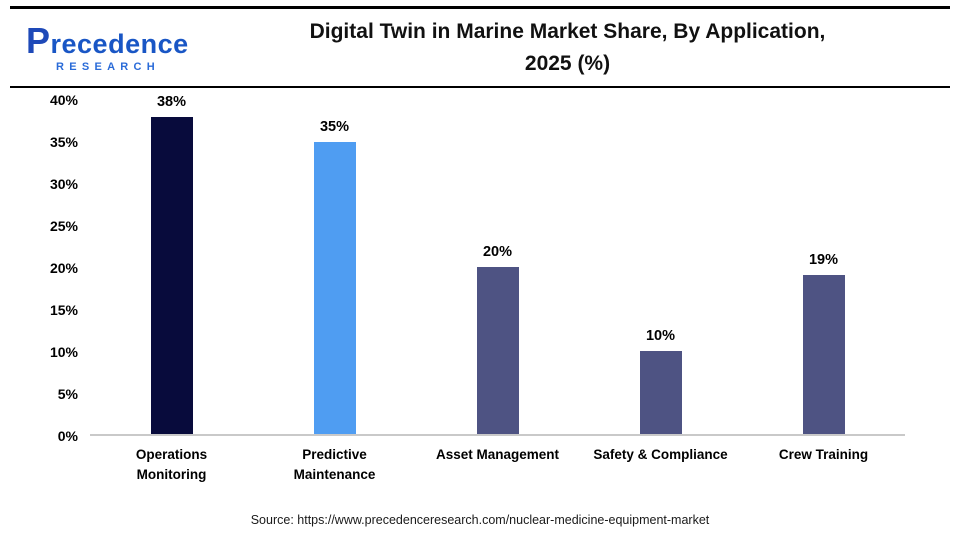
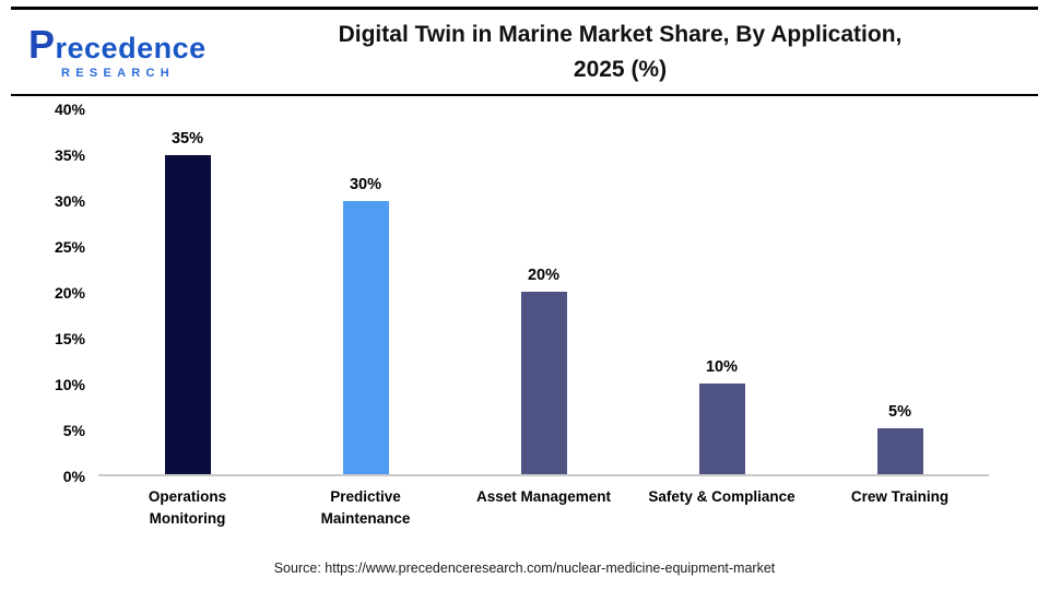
Operations Monitoring: 38% -> 35%
Predictive Maintenance: 35% -> 30%
Crew Training: 19% -> 5%
